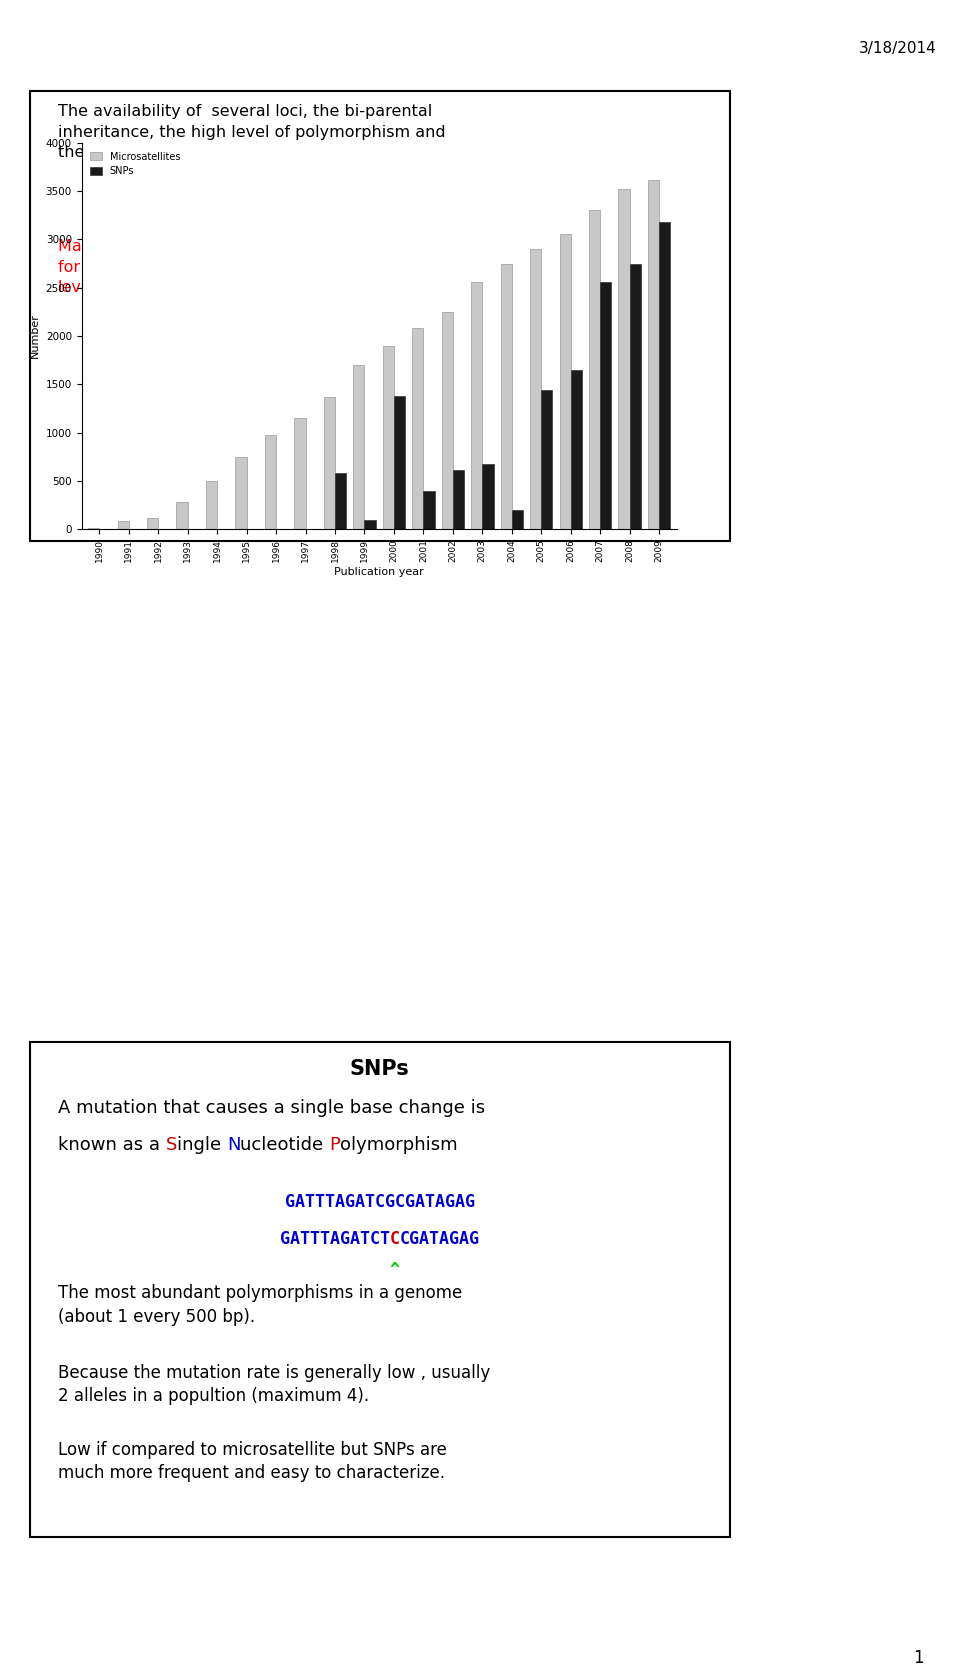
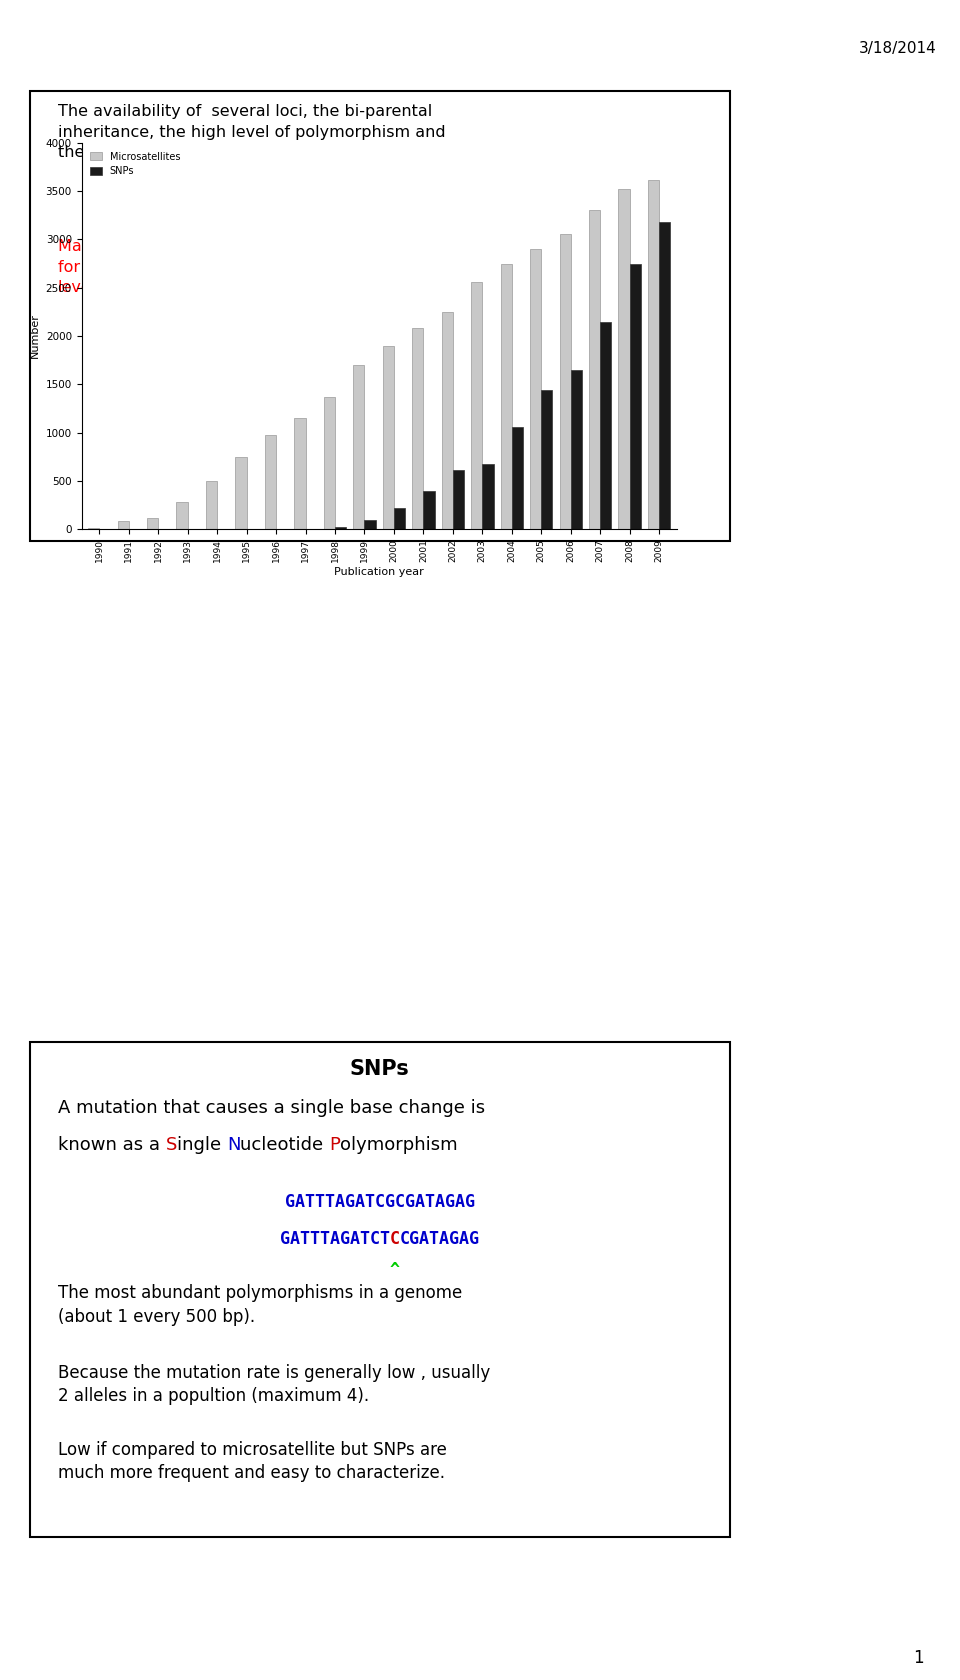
SNPs/1998: 580 -> 20
SNPs/2000: 1380 -> 220
SNPs/2004: 200 -> 1060
SNPs/2007: 2560 -> 2150
